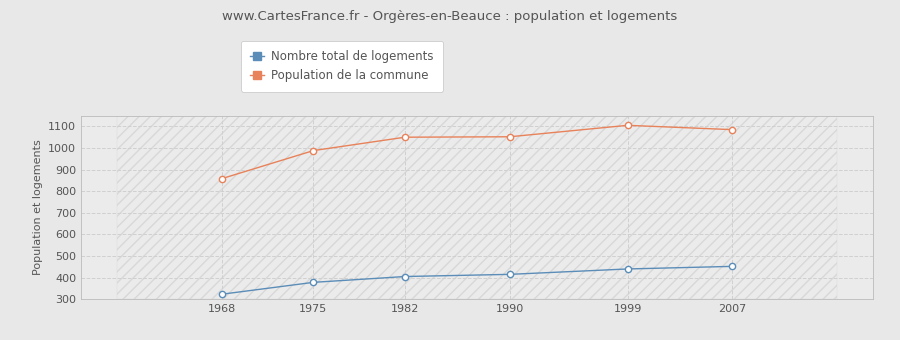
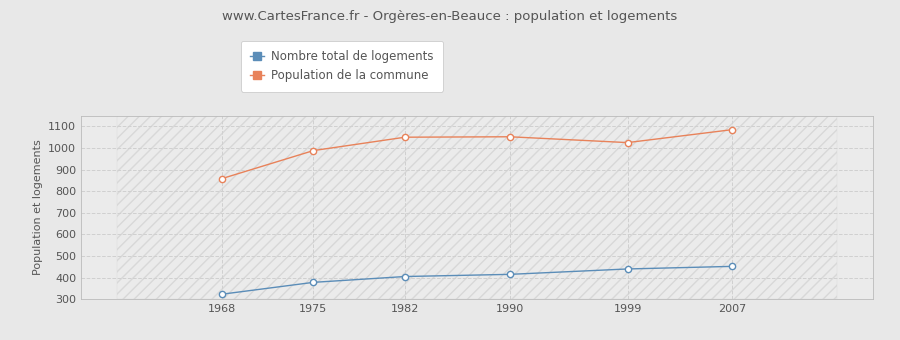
Population de la commune/1999: 1105 -> 1025
